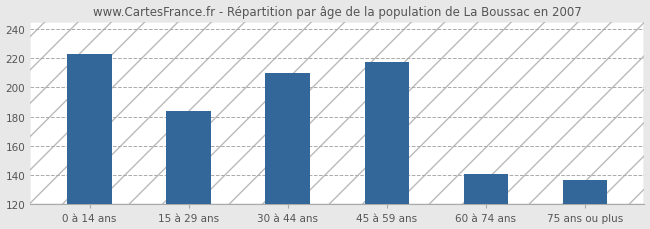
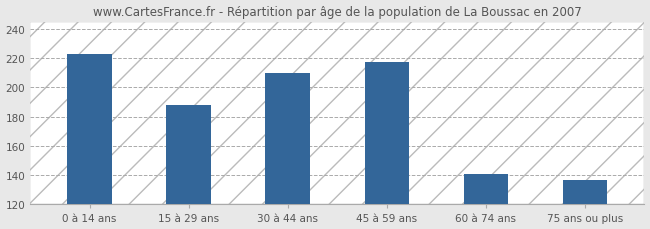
15 à 29 ans: 184 -> 188
